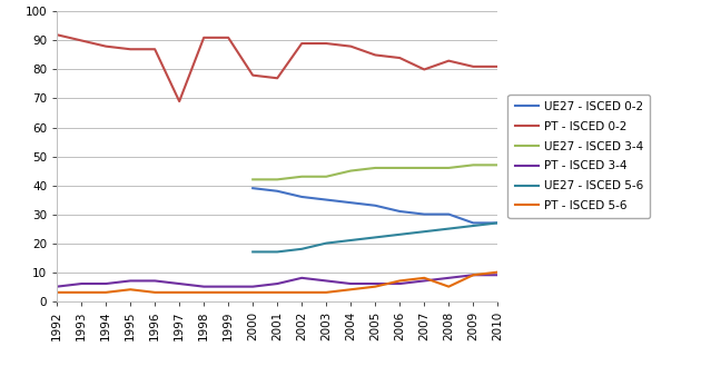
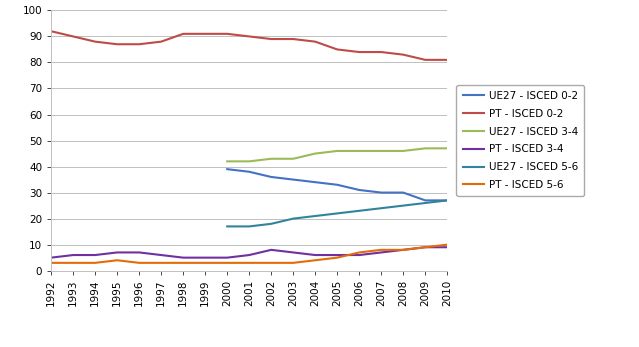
PT - ISCED 0-2/1997: 69 -> 88
PT - ISCED 0-2/2000: 78 -> 91
PT - ISCED 0-2/2001: 77 -> 90
PT - ISCED 0-2/2007: 80 -> 84
PT - ISCED 5-6/2008: 5 -> 8
